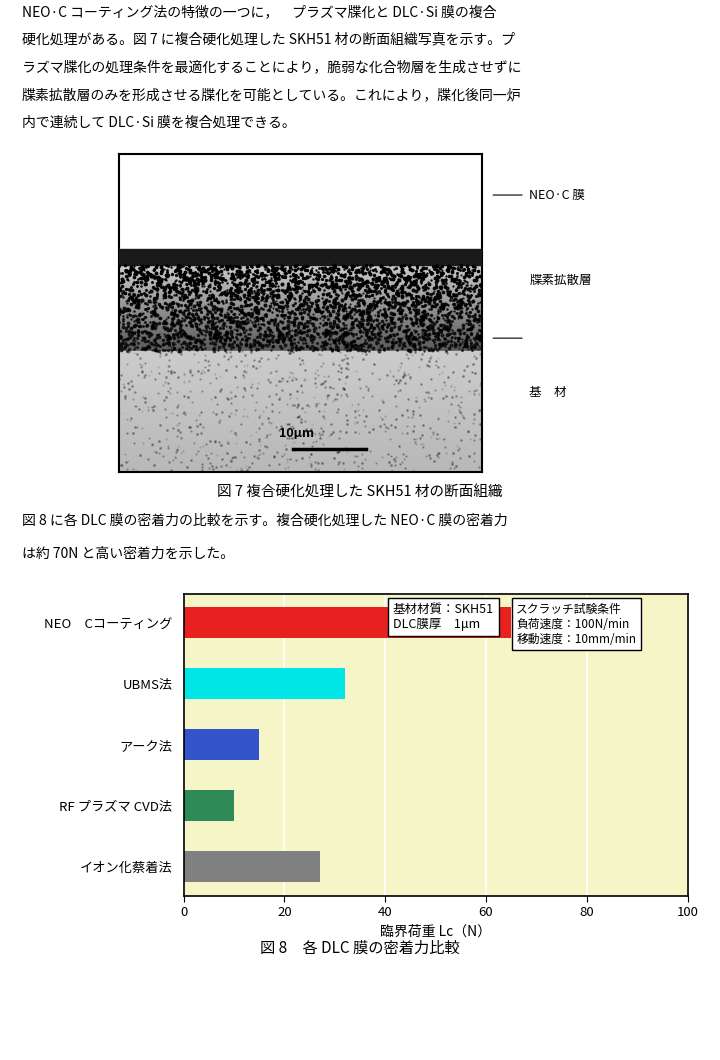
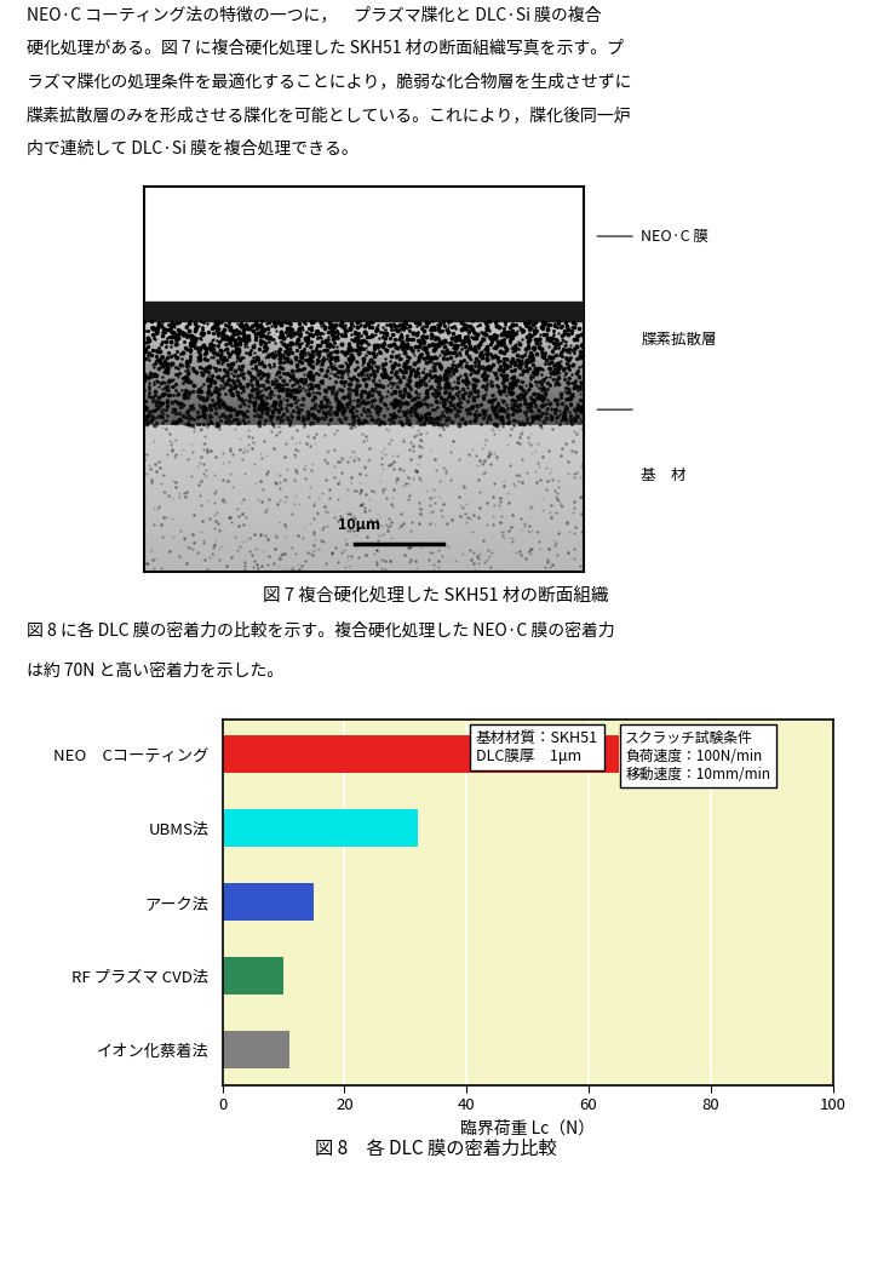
イオン化蔡着法: 27 -> 11
